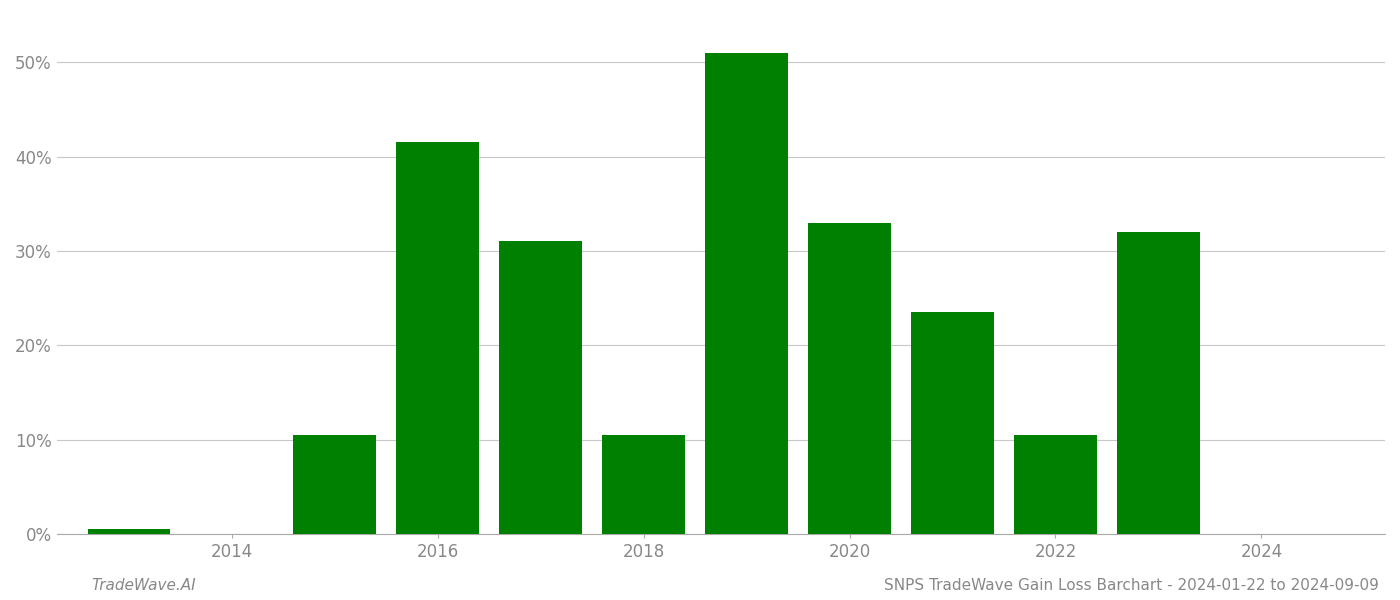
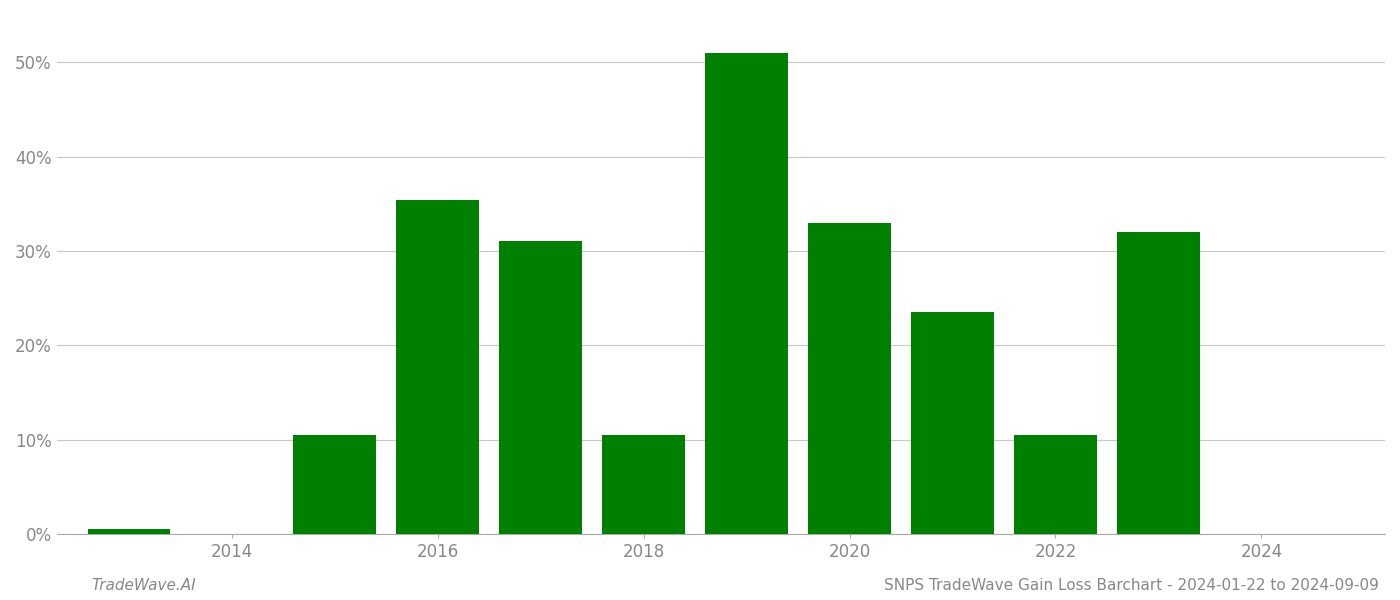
2016: 41.5% -> 35.4%
